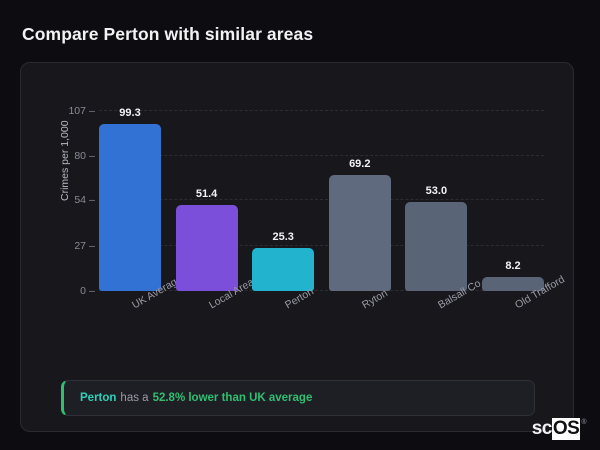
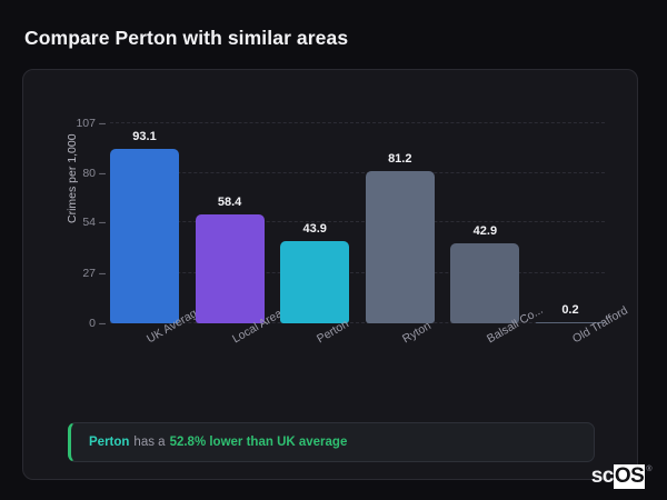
UK Average: 99.3 -> 93.1
Local Area: 51.4 -> 58.4
Perton: 25.3 -> 43.9
Ryton: 69.2 -> 81.2
Balsall Co...: 53.0 -> 42.9
Old Trafford: 8.2 -> 0.2
